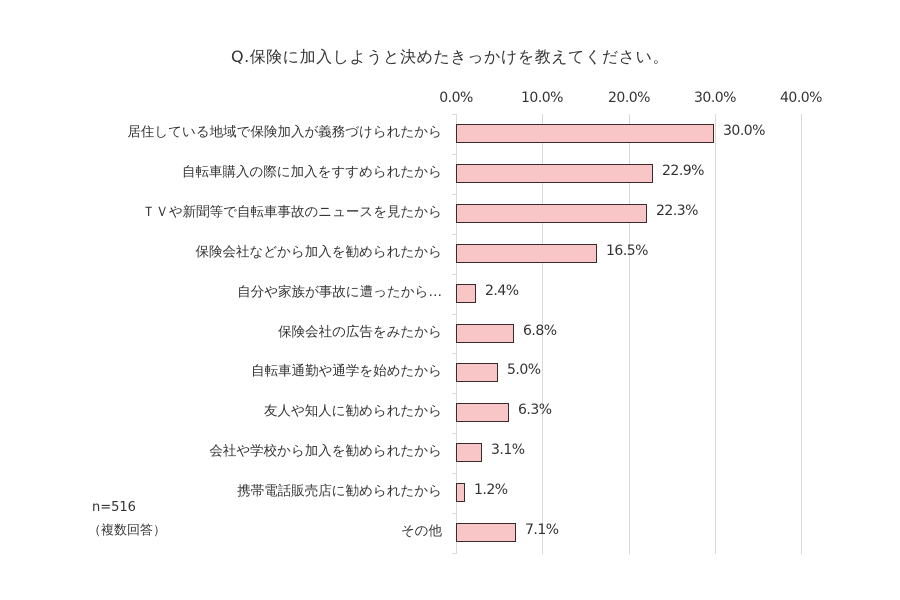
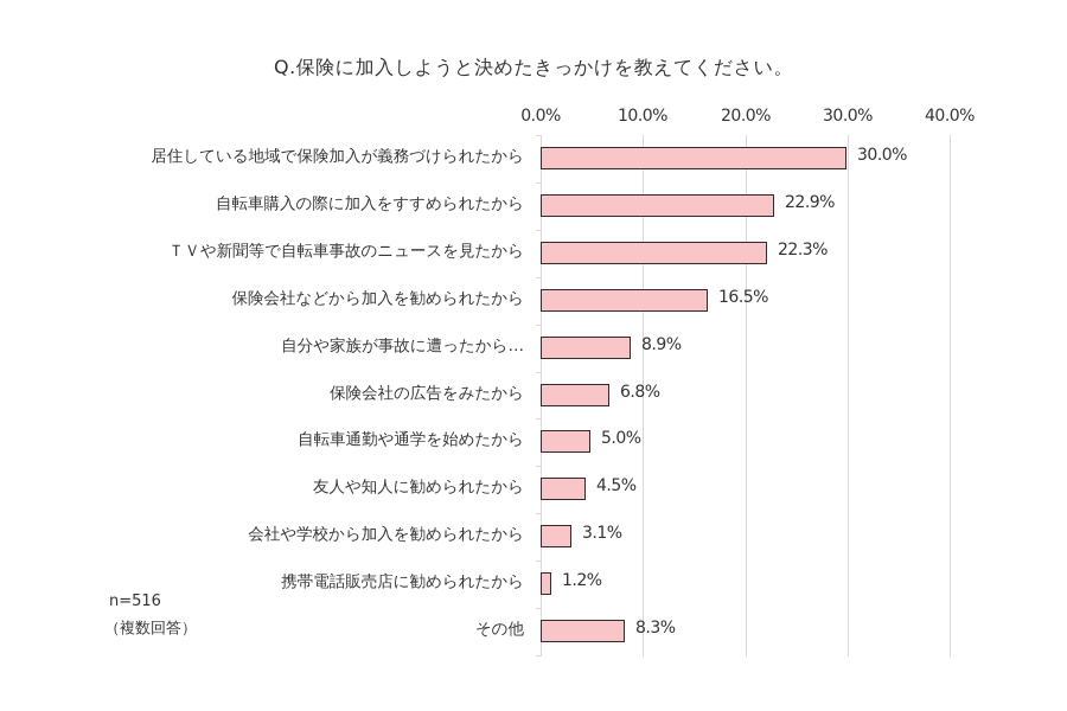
自分や家族が事故に遭ったから…: 2.4% -> 8.9%
友人や知人に勧められたから: 6.3% -> 4.5%
その他: 7.1% -> 8.3%
